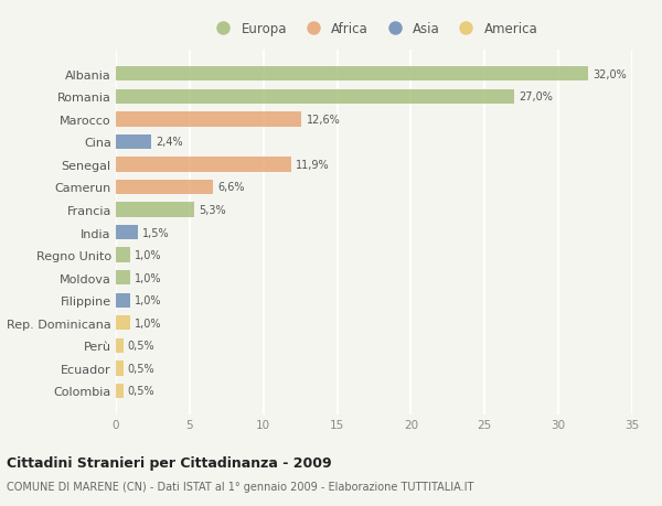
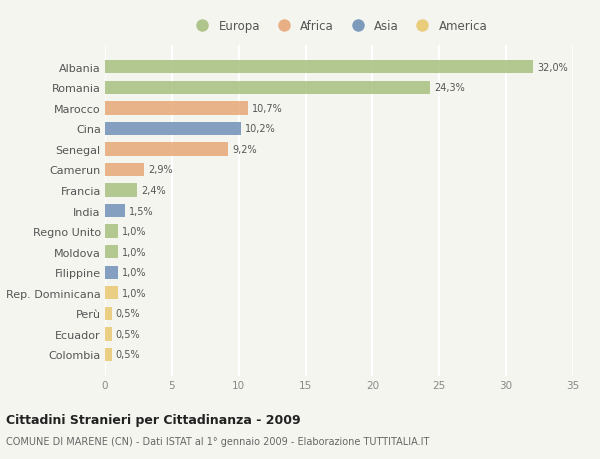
Romania: 27,0% -> 24,3%
Marocco: 12,6% -> 10,7%
Cina: 2,4% -> 10,2%
Senegal: 11,9% -> 9,2%
Camerun: 6,6% -> 2,9%
Francia: 5,3% -> 2,4%
